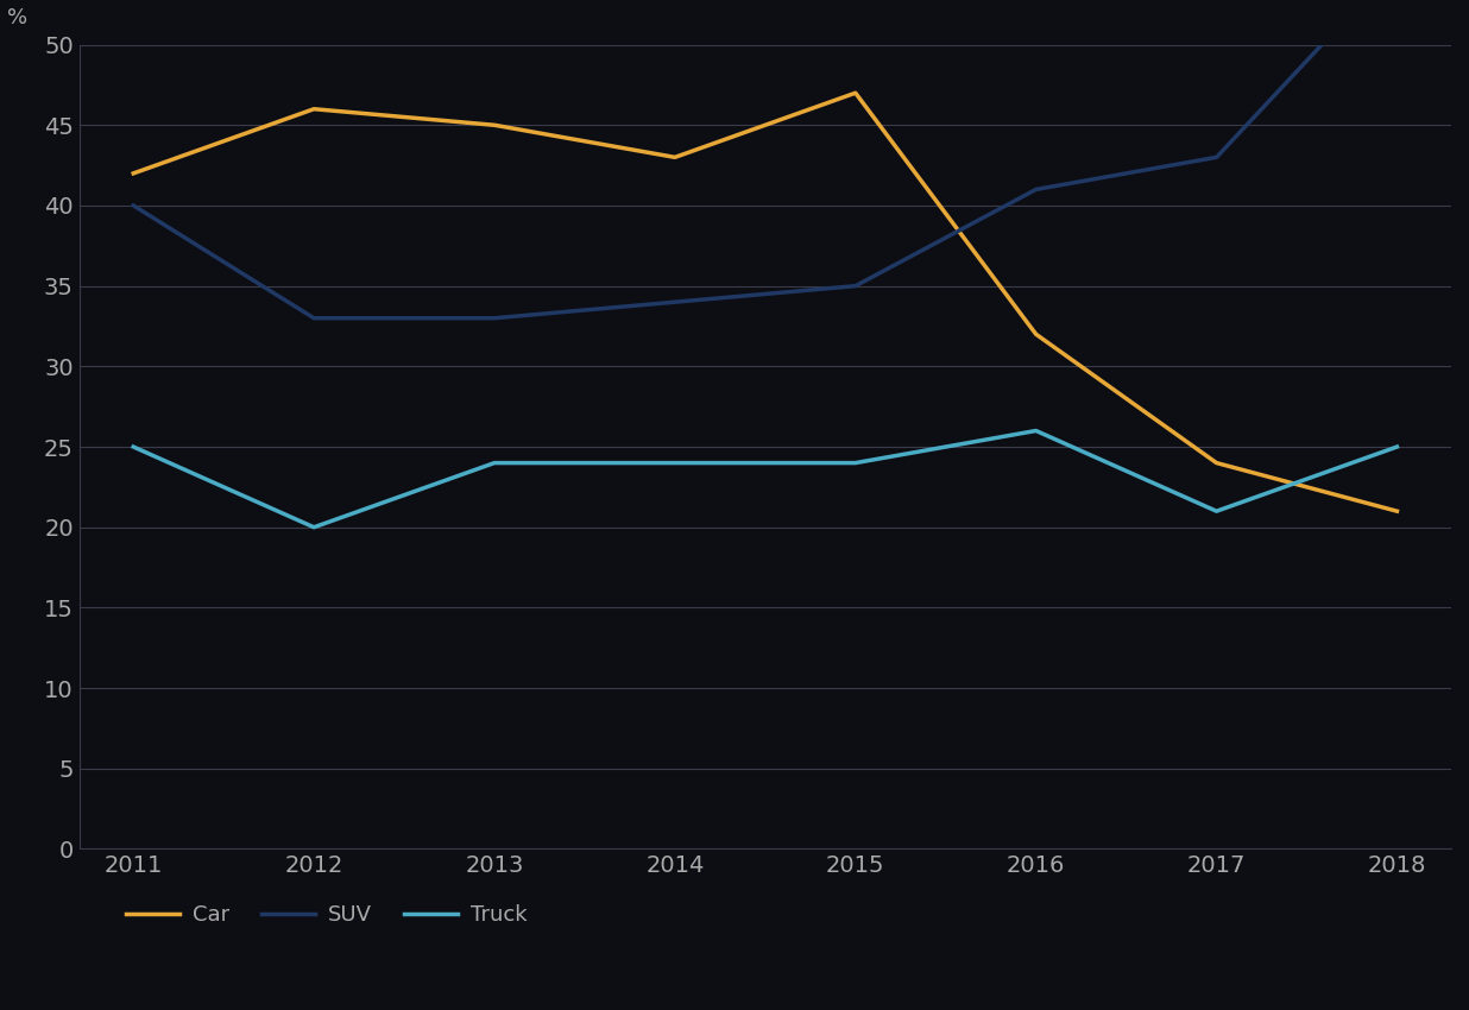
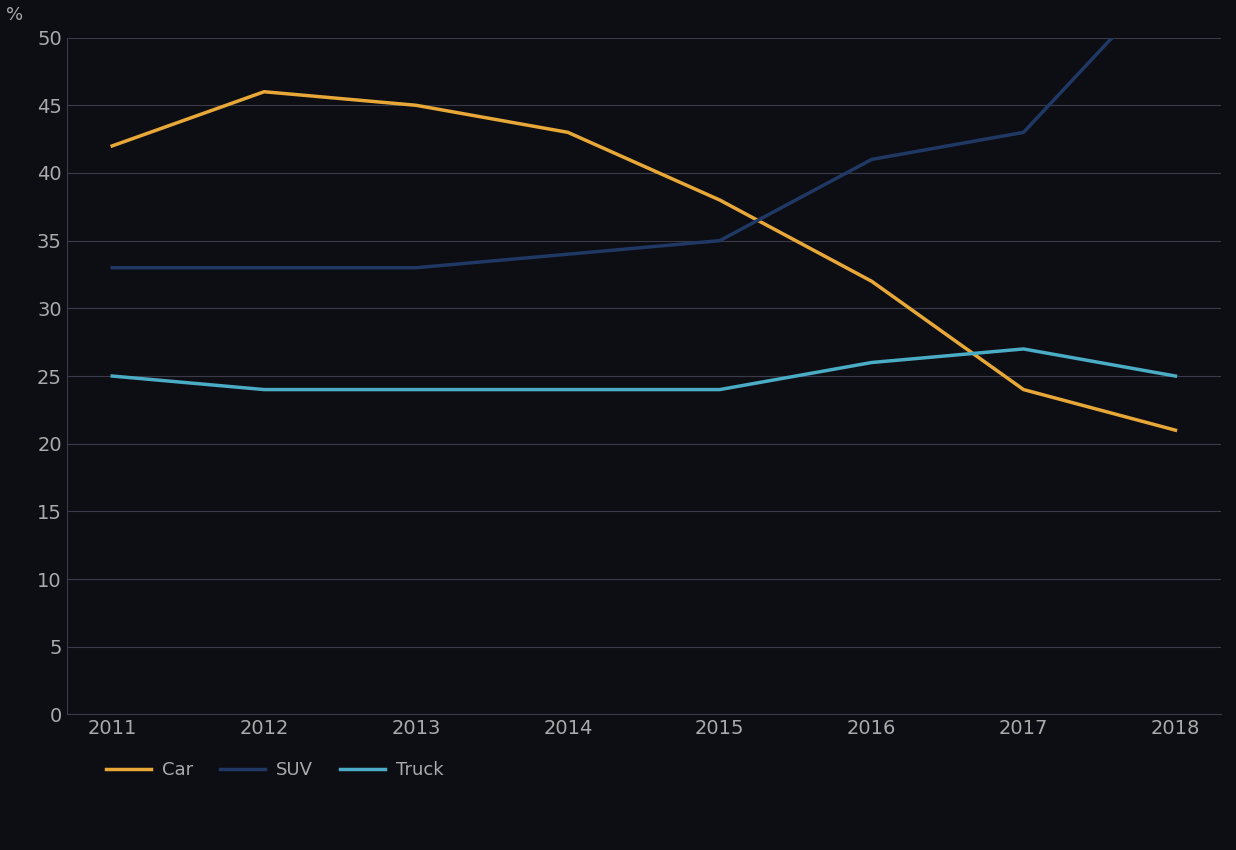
SUV/2011: 40 -> 33
Truck/2012: 20 -> 24
Car/2015: 47 -> 38
Truck/2017: 21 -> 27
